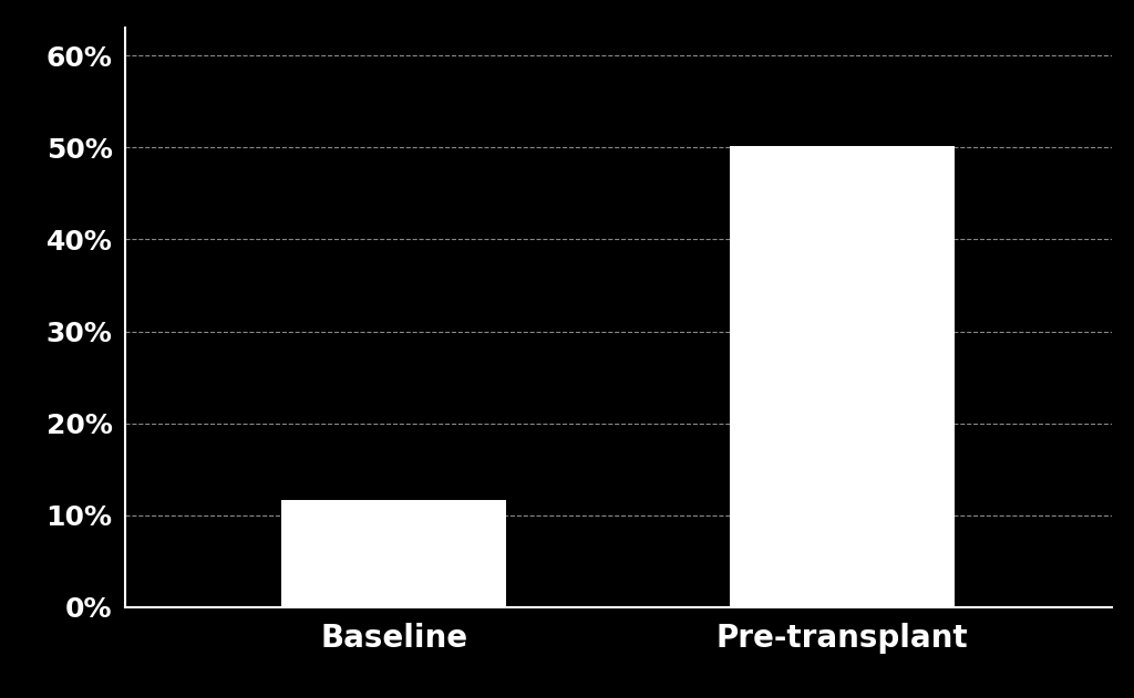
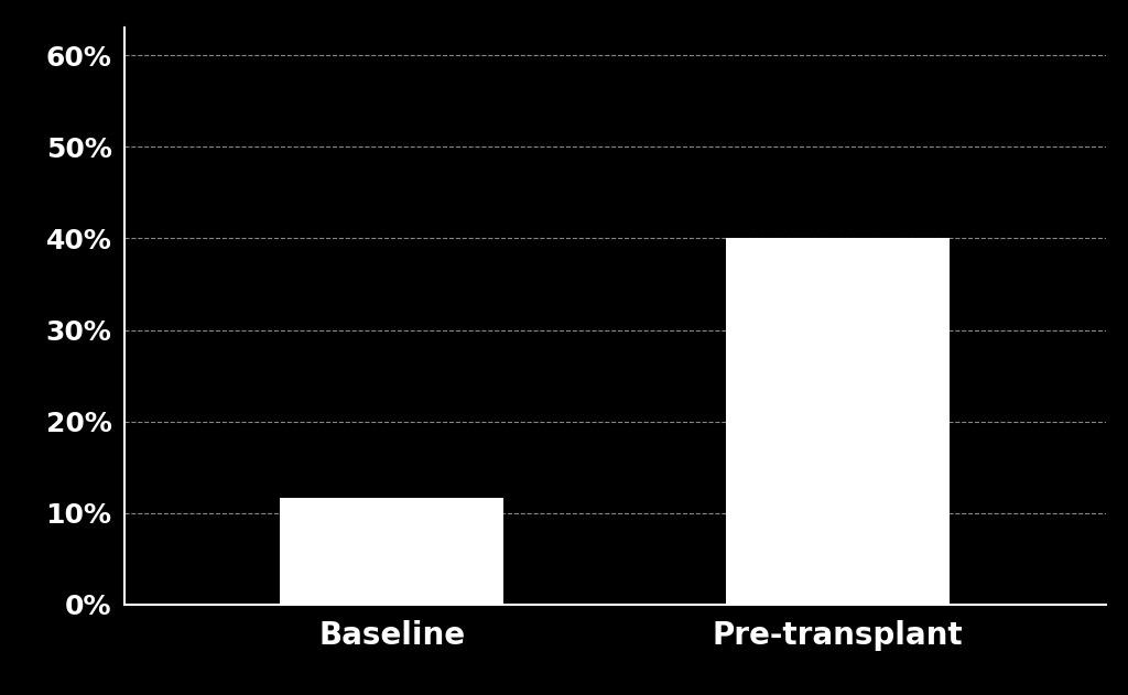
Pre-transplant: 50.2% -> 40.0%
